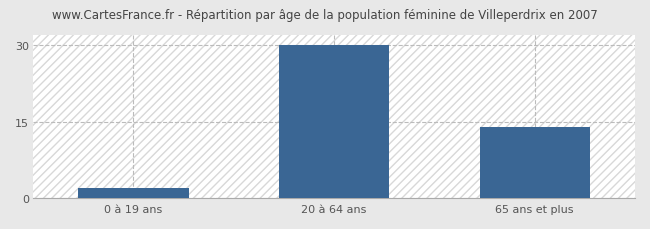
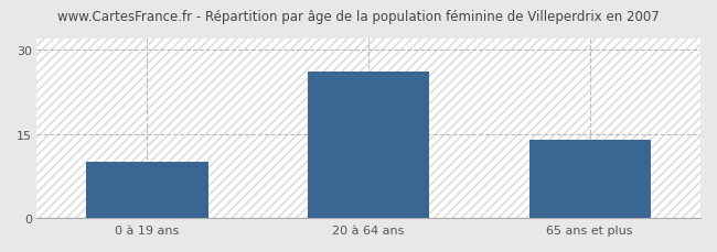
0 à 19 ans: 2 -> 10
20 à 64 ans: 30 -> 26
